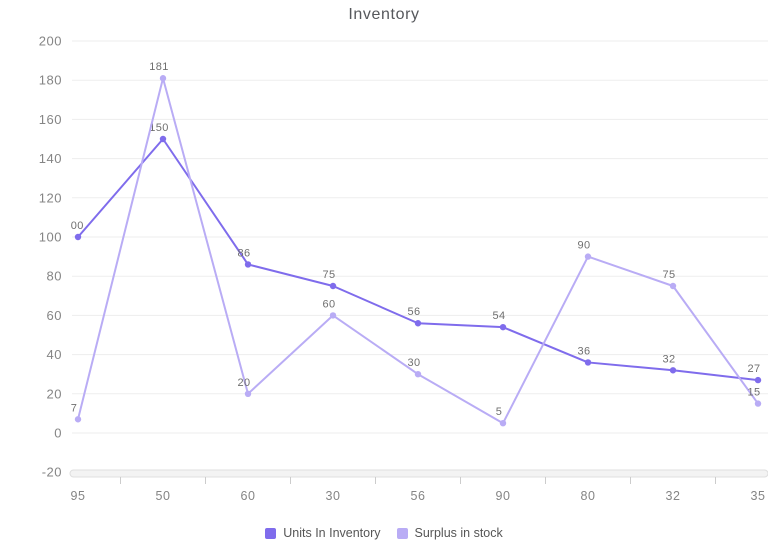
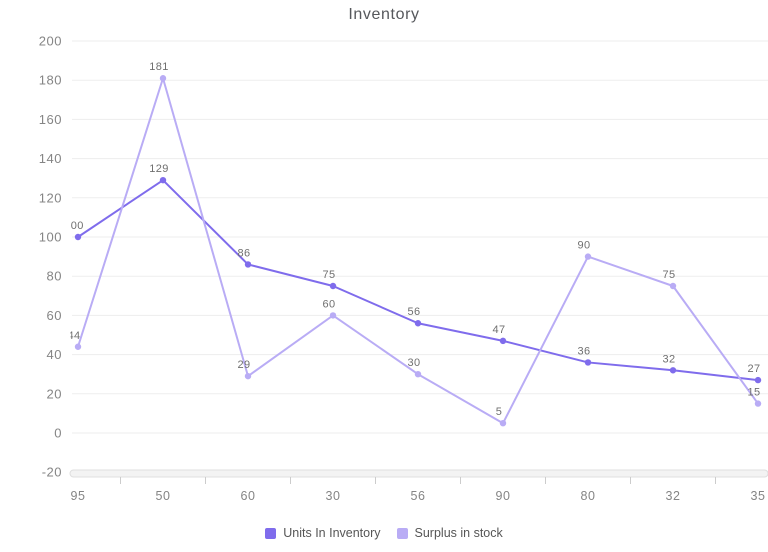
Surplus in stock/95: 7 -> 44
Units In Inventory/50: 150 -> 129
Surplus in stock/60: 20 -> 29
Units In Inventory/90: 54 -> 47
